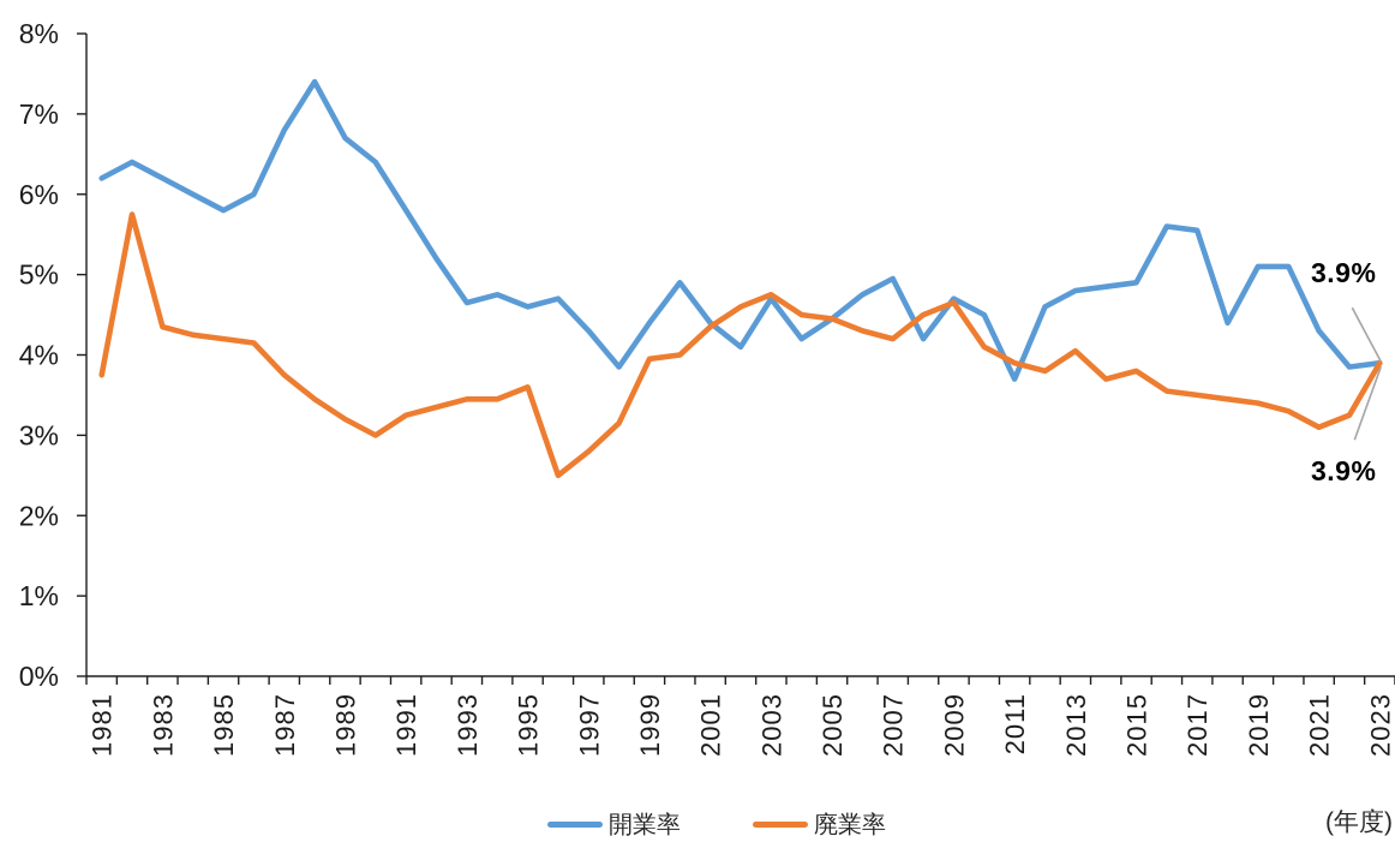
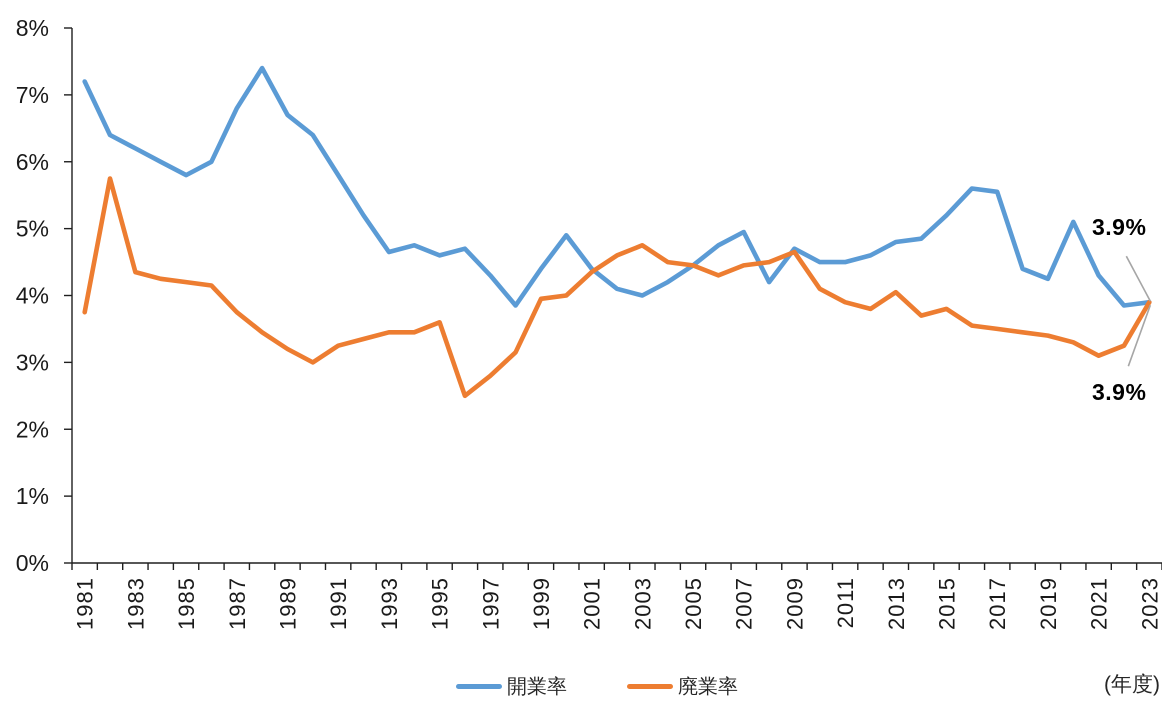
開業率/1981: 6.2% -> 7.2%
開業率/2003: 4.7% -> 4.0%
廃業率/2007: 4.2% -> 4.5%
開業率/2011: 3.7% -> 4.5%
開業率/2015: 4.9% -> 5.2%
開業率/2019: 5.1% -> 4.2%
